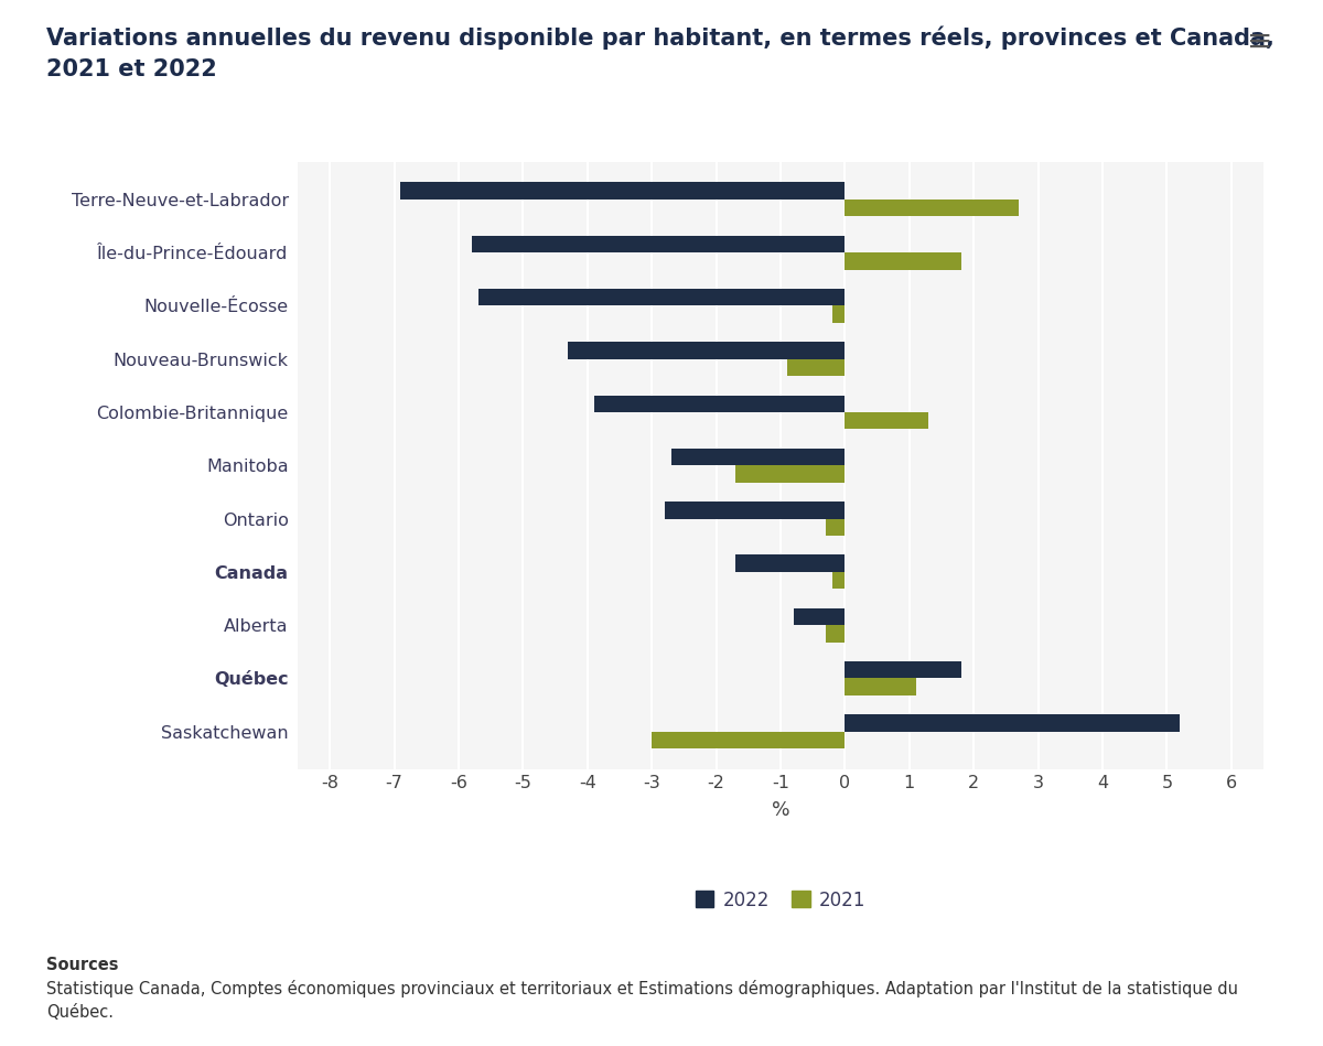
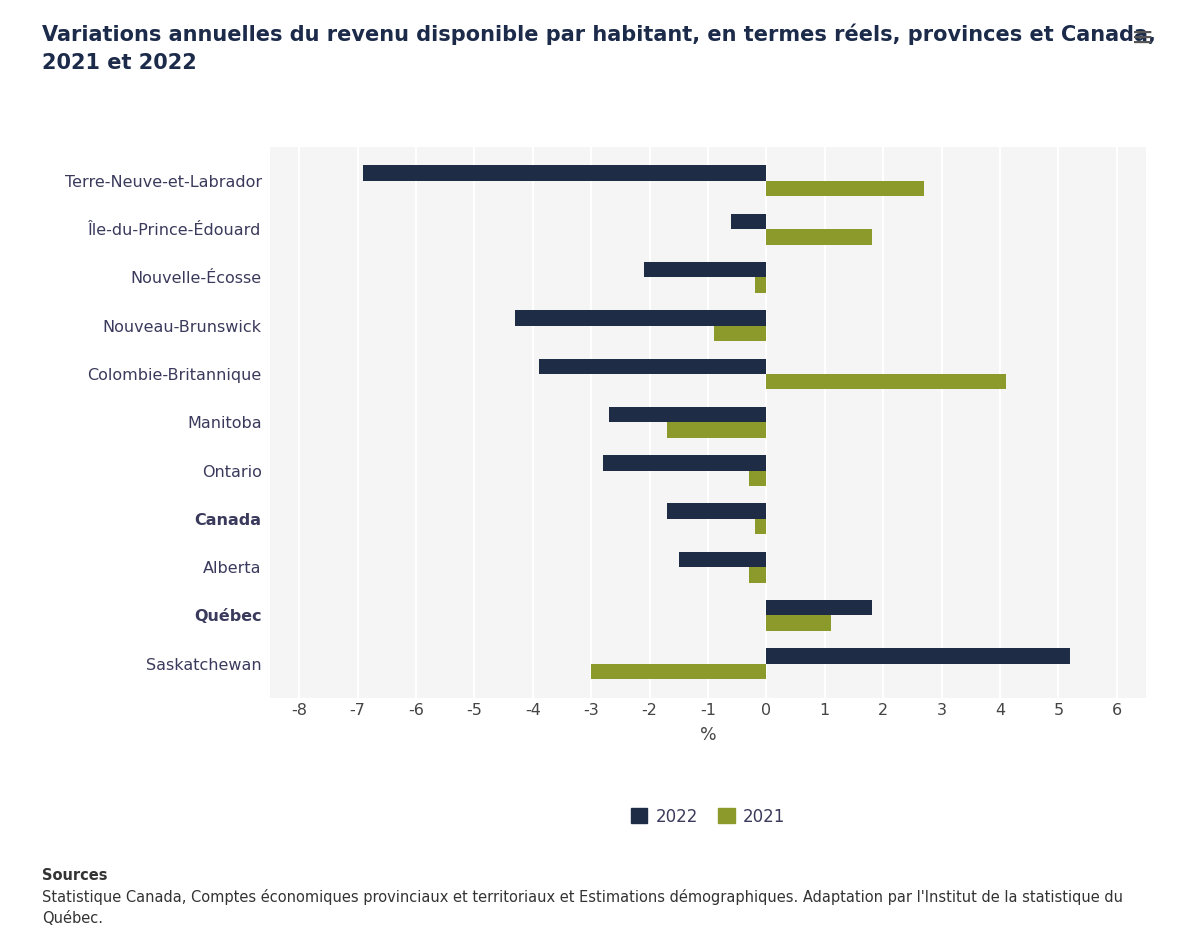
2022/Île-du-Prince-Édouard: -5.8 -> -0.6
2022/Nouvelle-Écosse: -5.7 -> -2.1
2021/Colombie-Britannique: 1.3 -> 4.1
2022/Alberta: -0.8 -> -1.5
